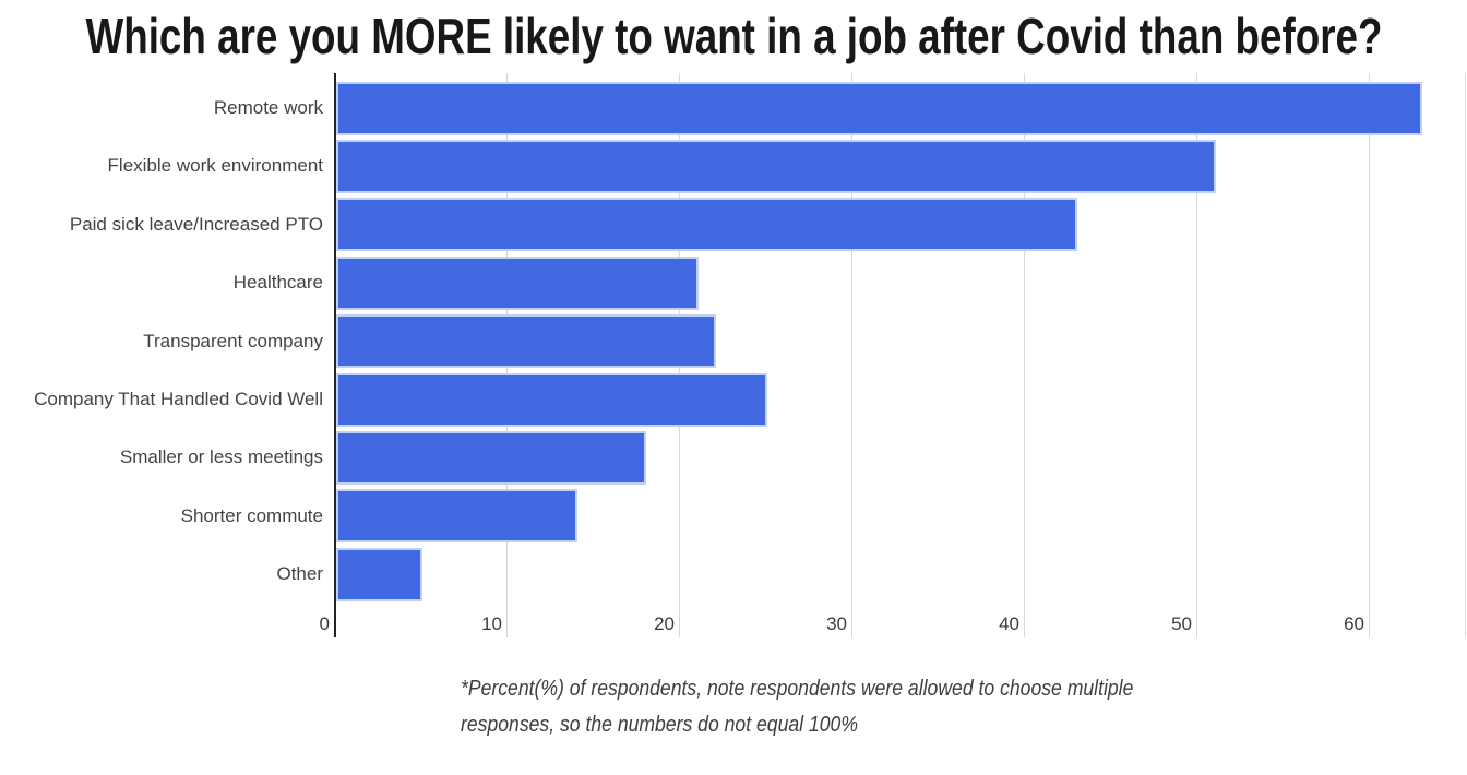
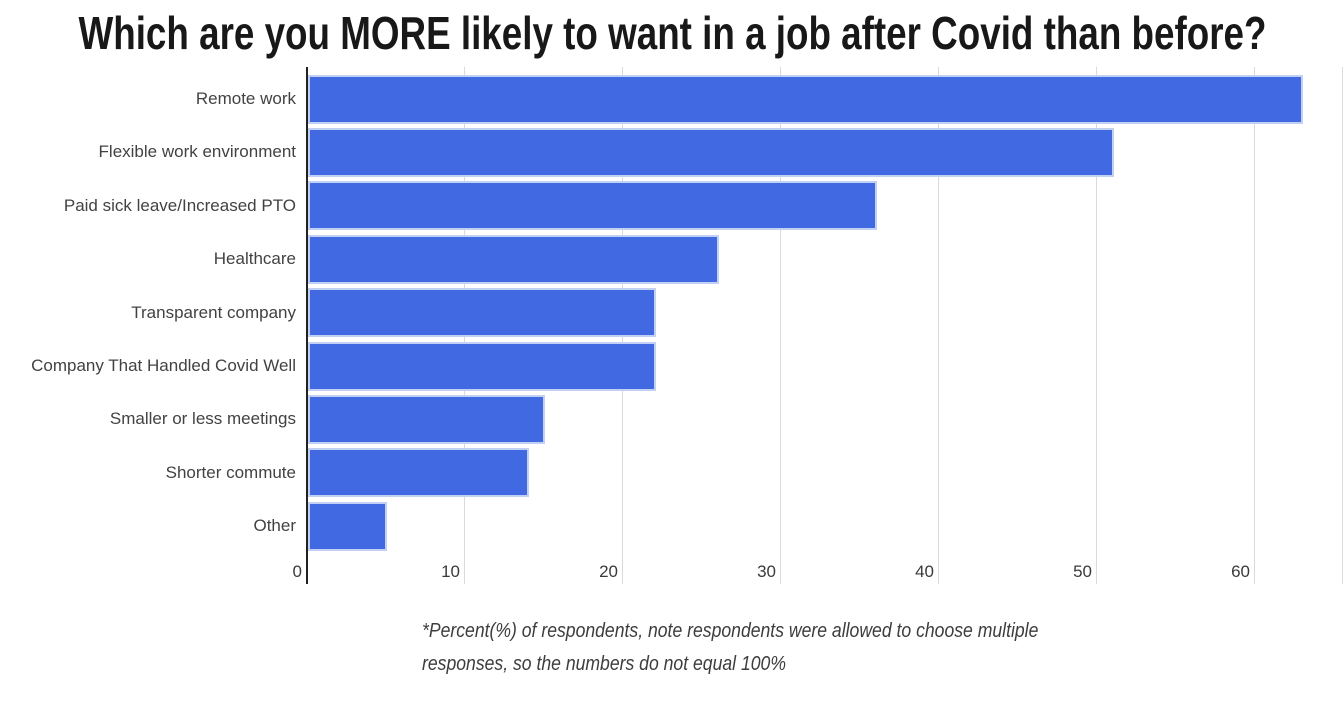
Paid sick leave/Increased PTO: 43 -> 36
Healthcare: 21 -> 26
Company That Handled Covid Well: 25 -> 22
Smaller or less meetings: 18 -> 15
